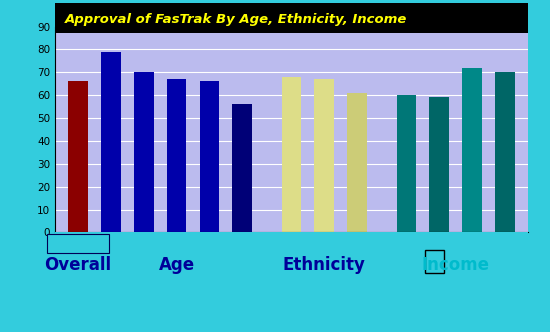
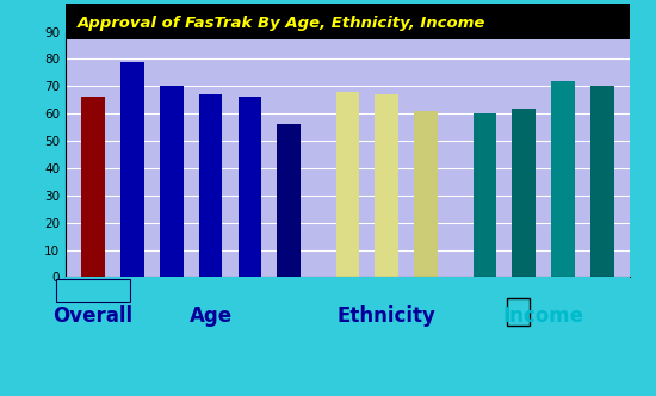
40-70: 59 -> 62
